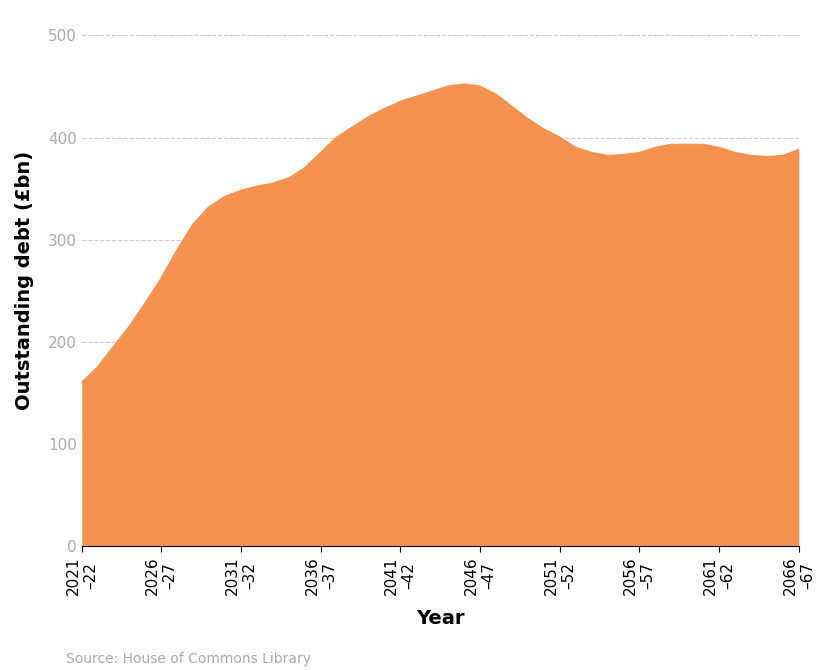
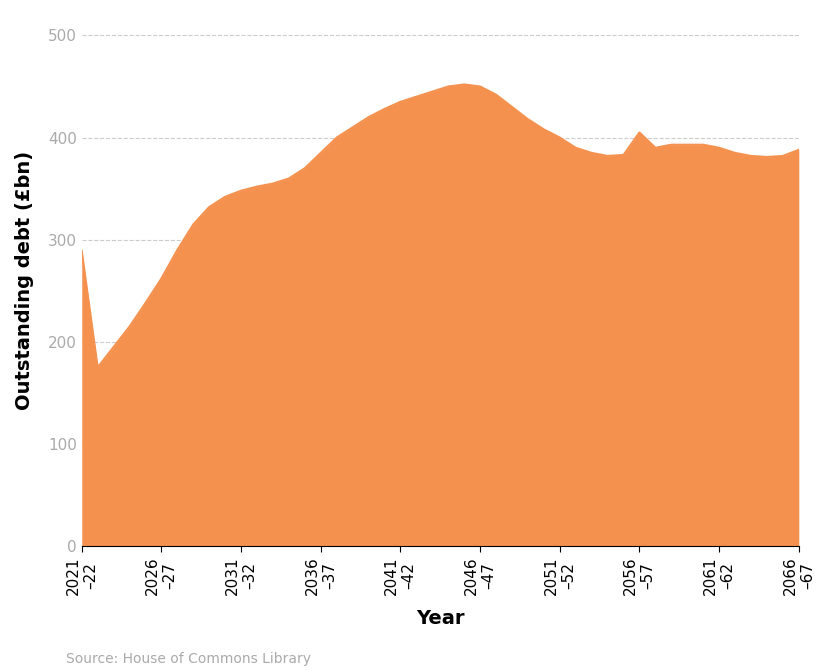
2021 –22: 160 -> 289
2056 –57: 385 -> 405
